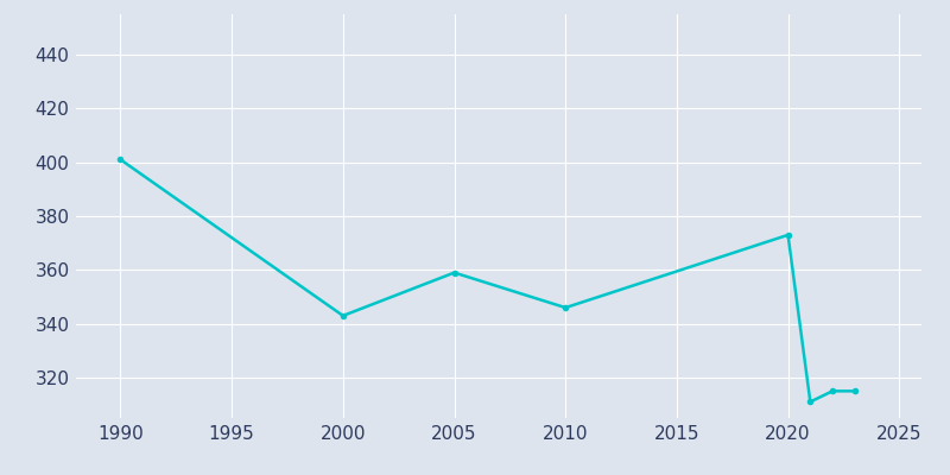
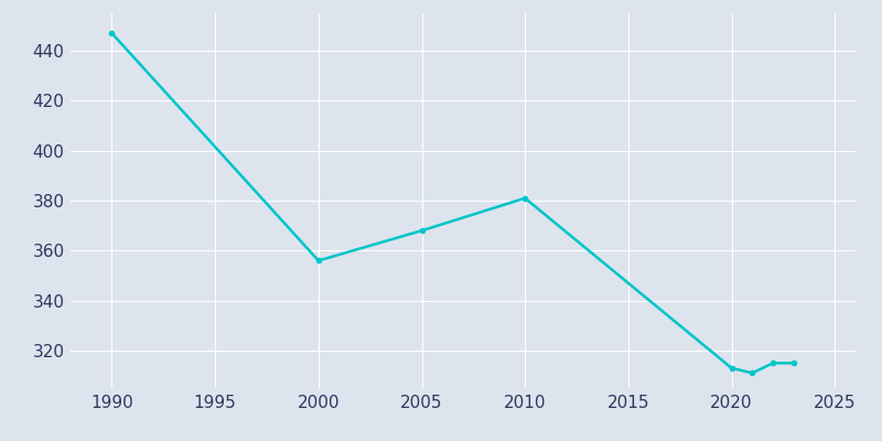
1990: 401 -> 447
2000: 343 -> 356
2005: 359 -> 368
2010: 346 -> 381
2020: 373 -> 313
